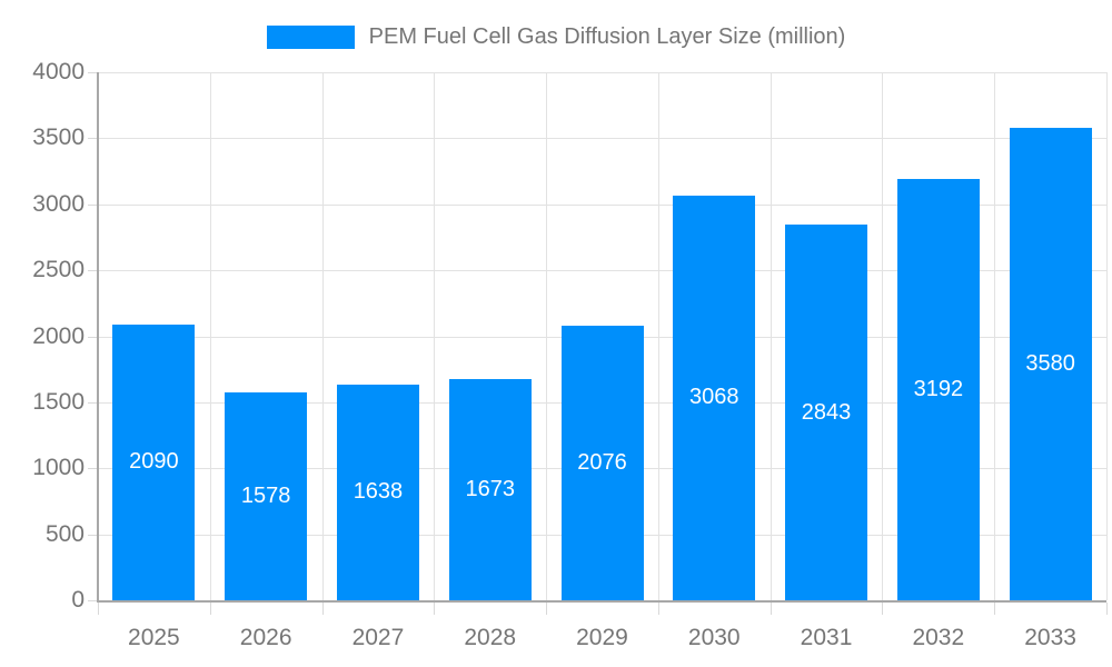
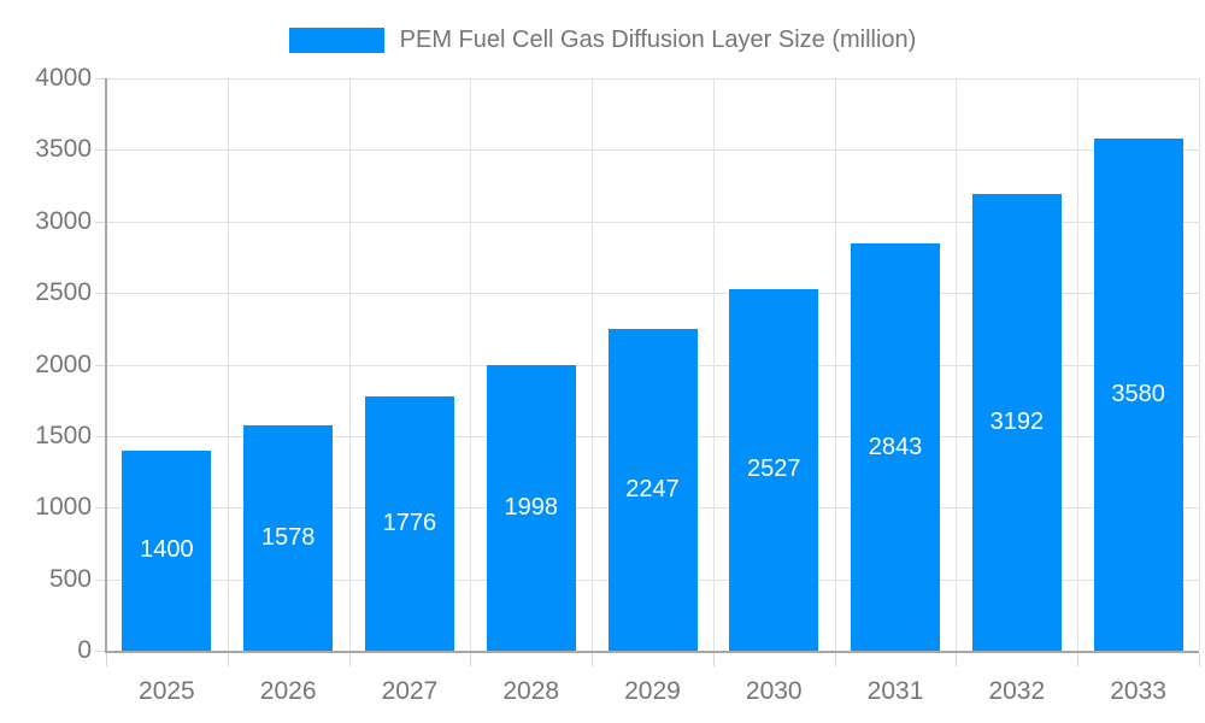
2025: 2090 -> 1400
2027: 1638 -> 1776
2028: 1673 -> 1998
2029: 2076 -> 2247
2030: 3068 -> 2527
